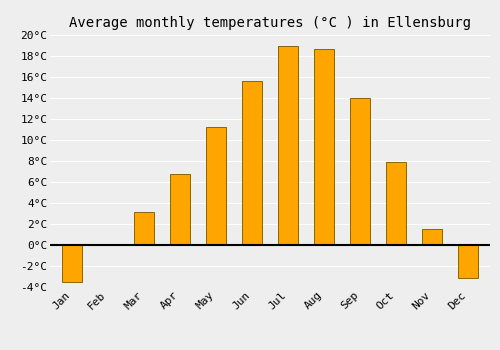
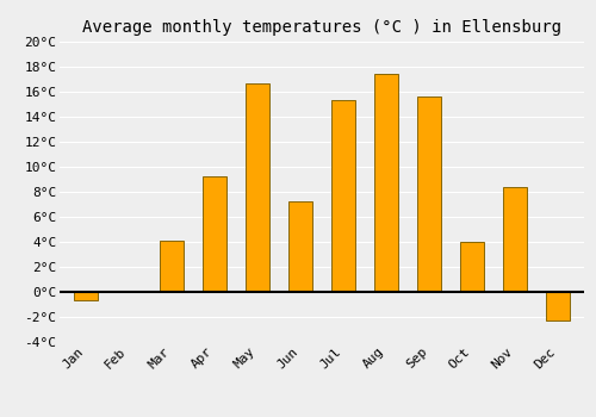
Jan: -3.5°C -> -0.7°C
Mar: 3.1°C -> 4.1°C
Apr: 6.8°C -> 9.2°C
May: 11.2°C -> 16.7°C
Jun: 15.6°C -> 7.2°C
Jul: 19.0°C -> 15.3°C
Aug: 18.7°C -> 17.4°C
Sep: 14.0°C -> 15.6°C
Oct: 7.9°C -> 4.0°C
Nov: 1.5°C -> 8.4°C
Dec: -3.1°C -> -2.3°C
